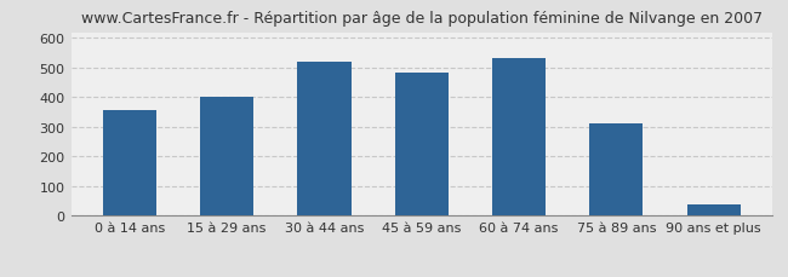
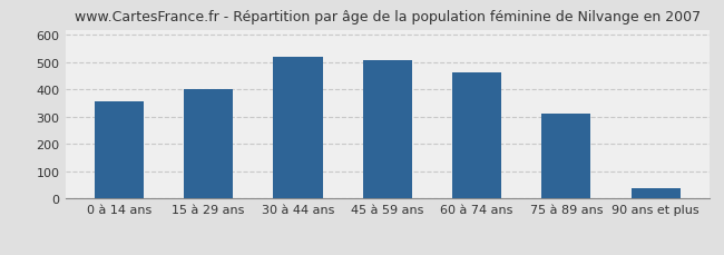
45 à 59 ans: 482 -> 510
60 à 74 ans: 533 -> 465
